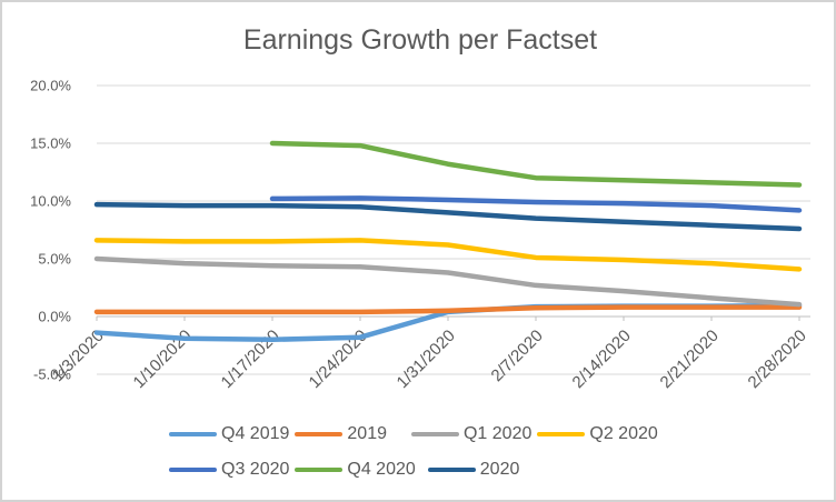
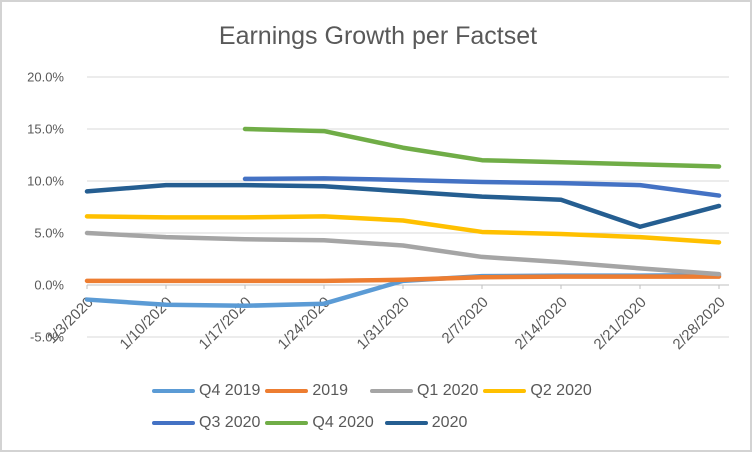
2020/1/3/2020: 9.7% -> 9.0%
2020/2/21/2020: 7.9% -> 5.6%
Q3 2020/2/28/2020: 9.2% -> 8.6%
